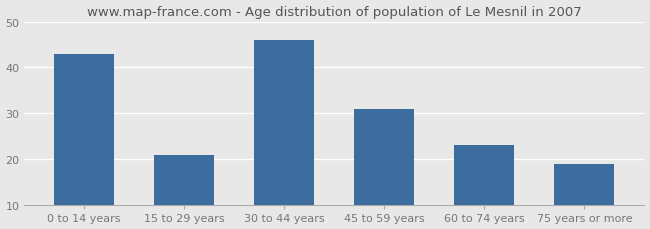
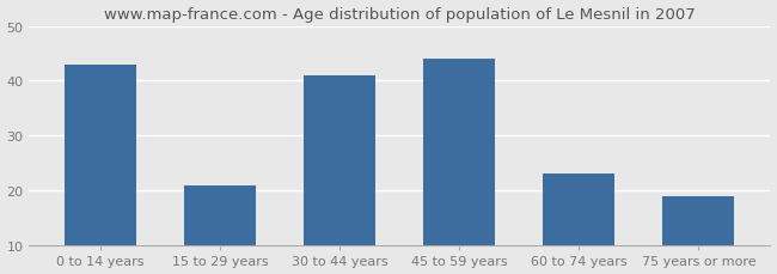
30 to 44 years: 46 -> 41
45 to 59 years: 31 -> 44
